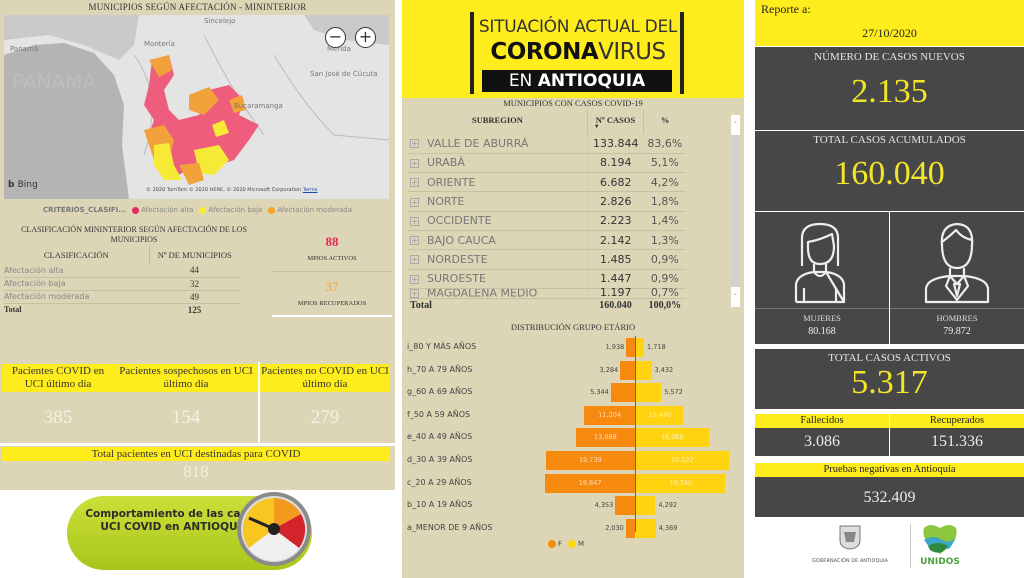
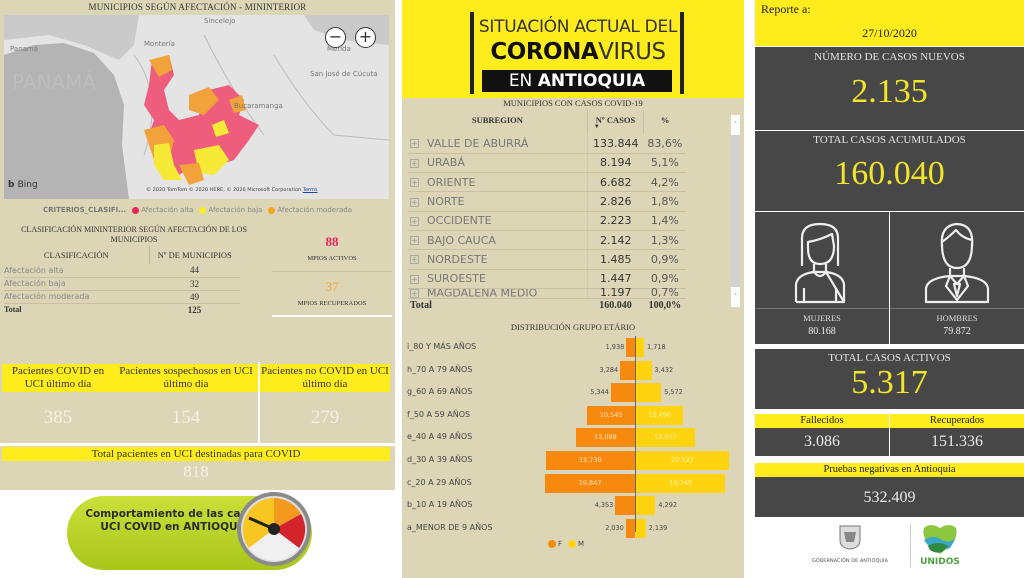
F/f_50 A 59 AÑOS: 11,204 -> 10,545
M/e_40 A 49 AÑOS: 16,060 -> 12,977
M/a_MENOR DE 9 AÑOS: 4,369 -> 2,139
